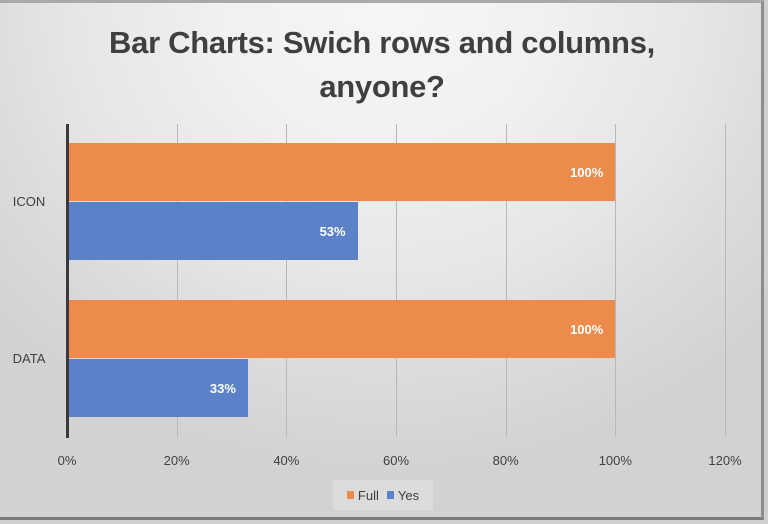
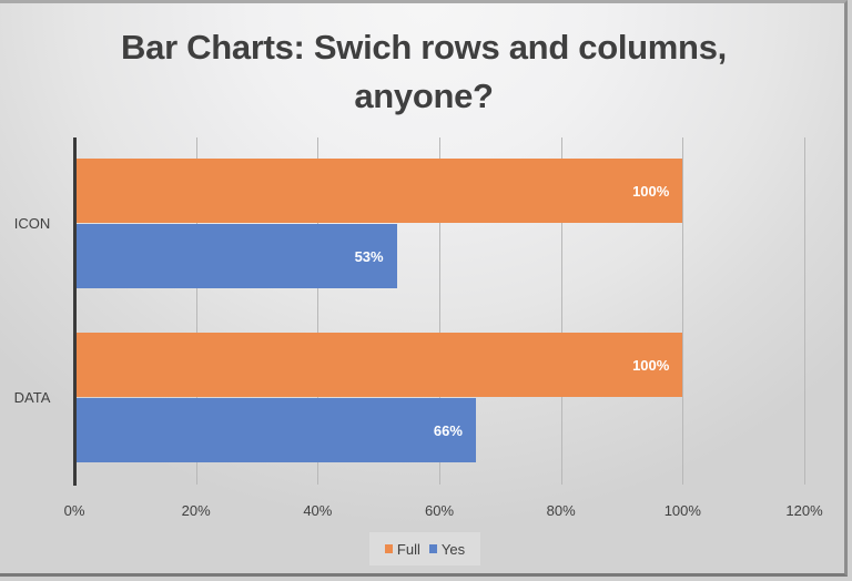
Yes/DATA: 33% -> 66%
